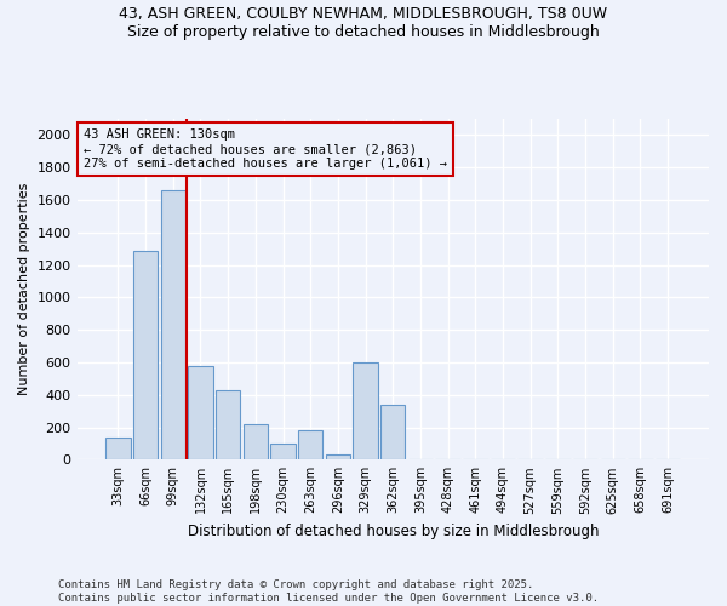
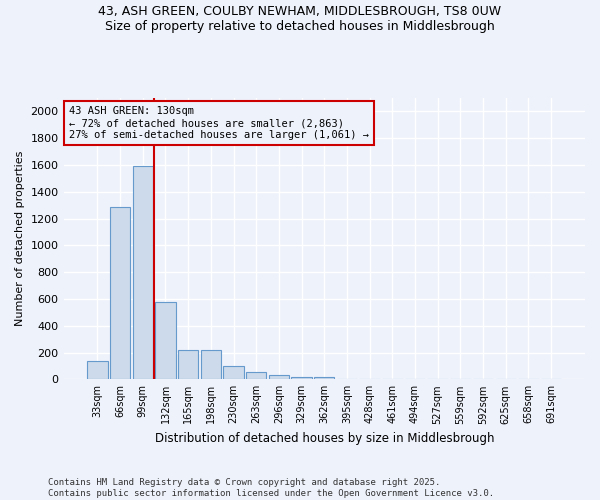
99sqm: 1660 -> 1590
165sqm: 430 -> 220
263sqm: 180 -> 60
329sqm: 600 -> 20
362sqm: 340 -> 20
